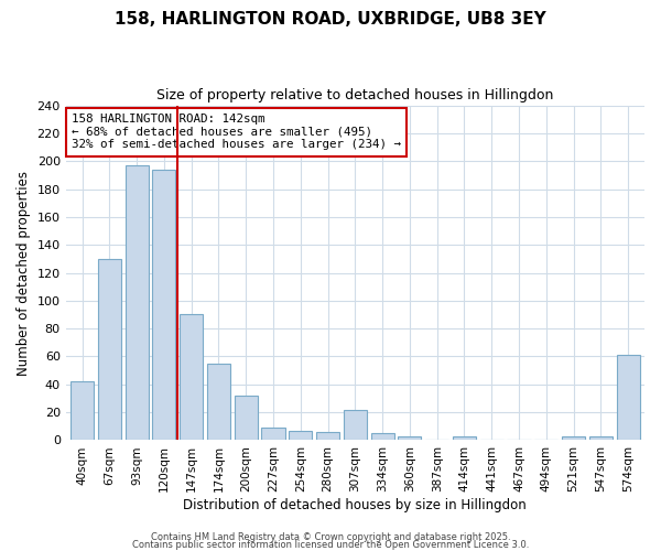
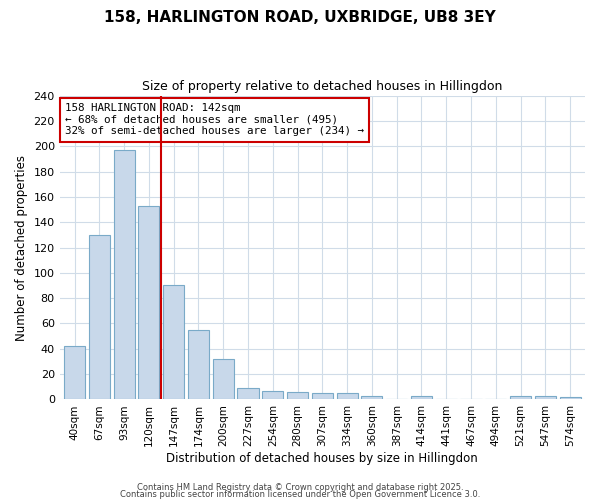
120sqm: 194 -> 153
307sqm: 22 -> 5
574sqm: 61 -> 2
